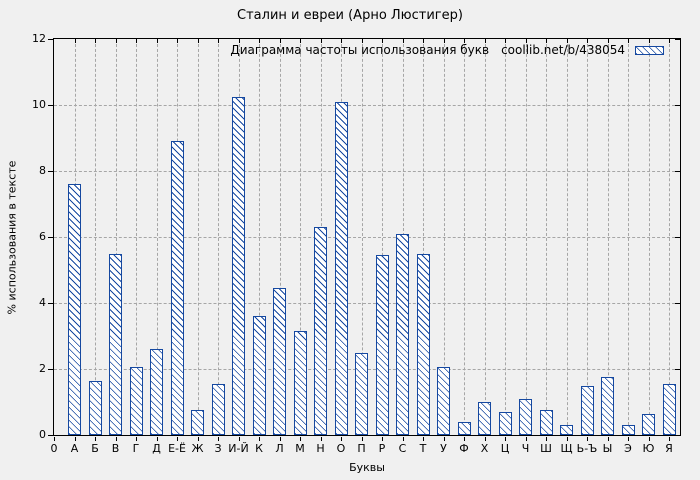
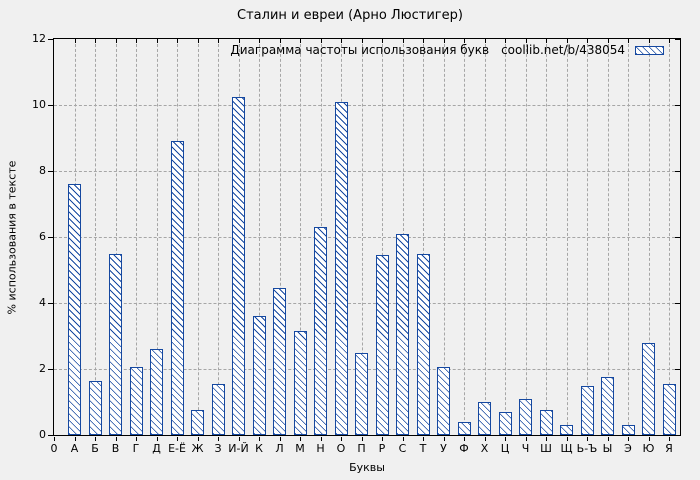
Ю: 0.7 -> 2.8
